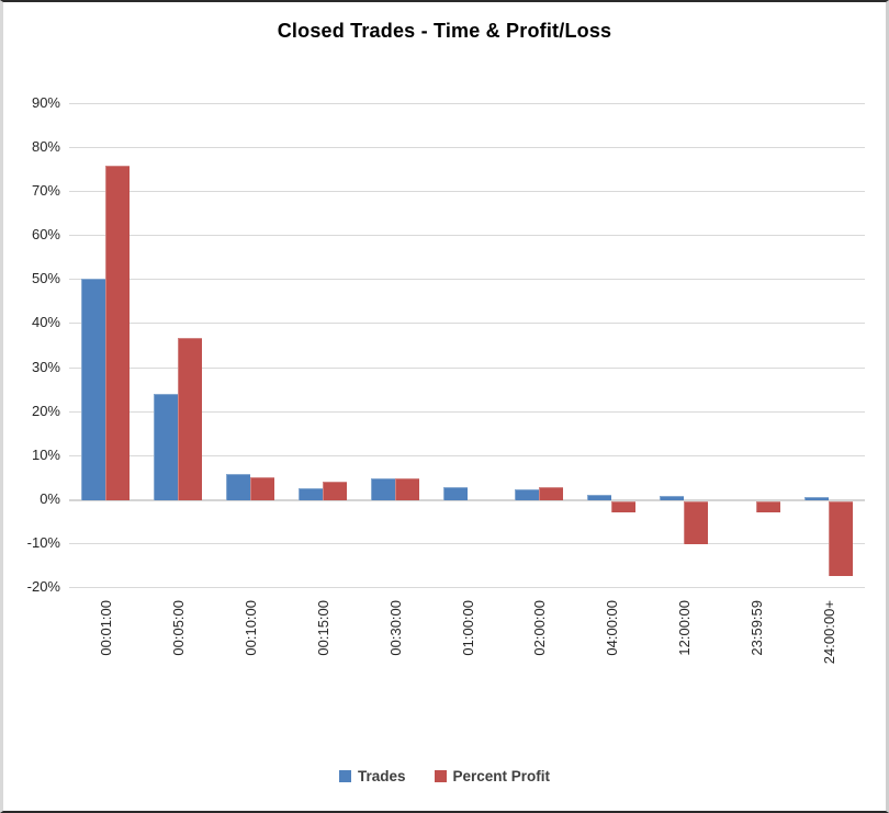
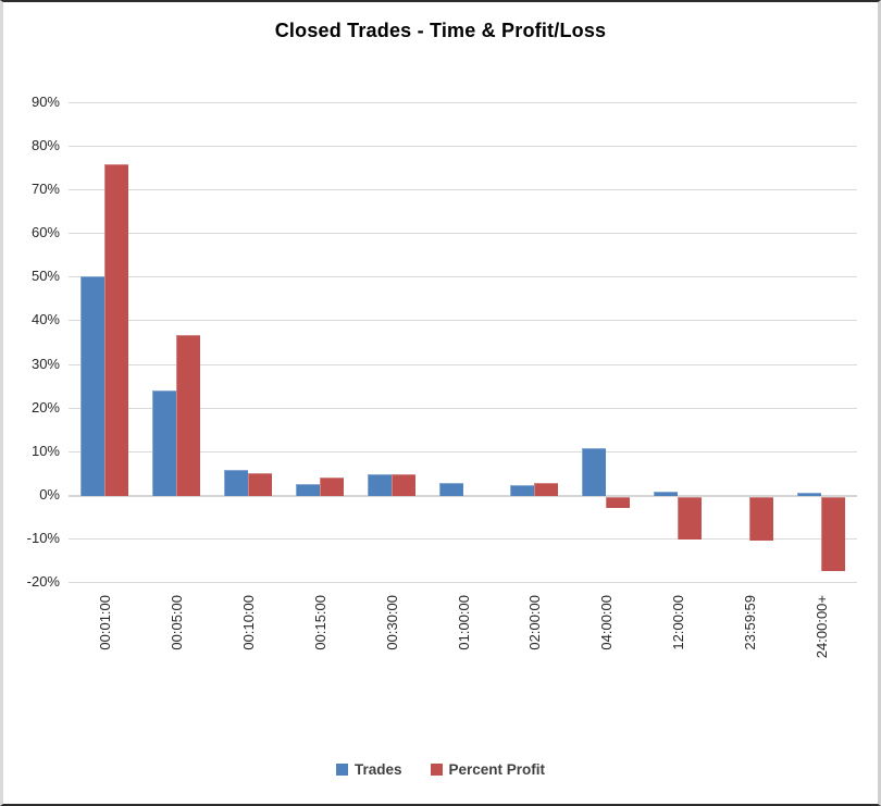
Trades/04:00:00: 1% -> 11%
Percent Profit/23:59:59: -3% -> -10%
